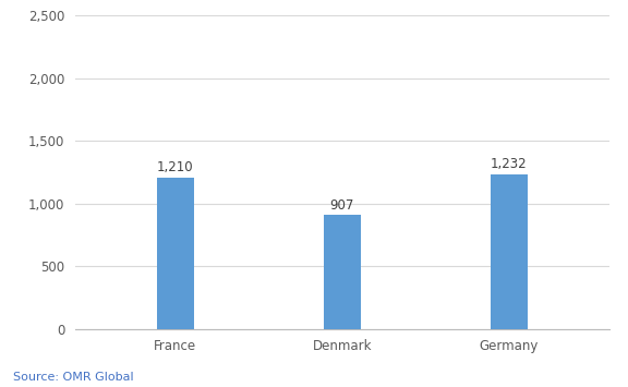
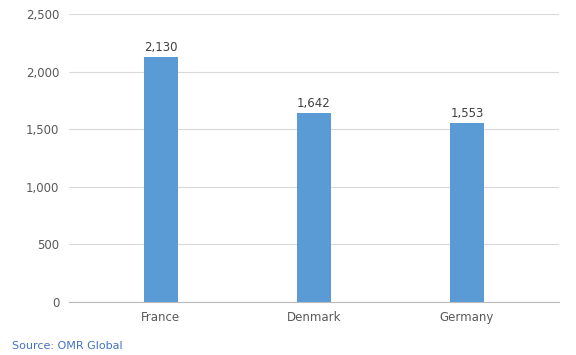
France: 1,210 -> 2,130
Denmark: 907 -> 1,642
Germany: 1,232 -> 1,553
